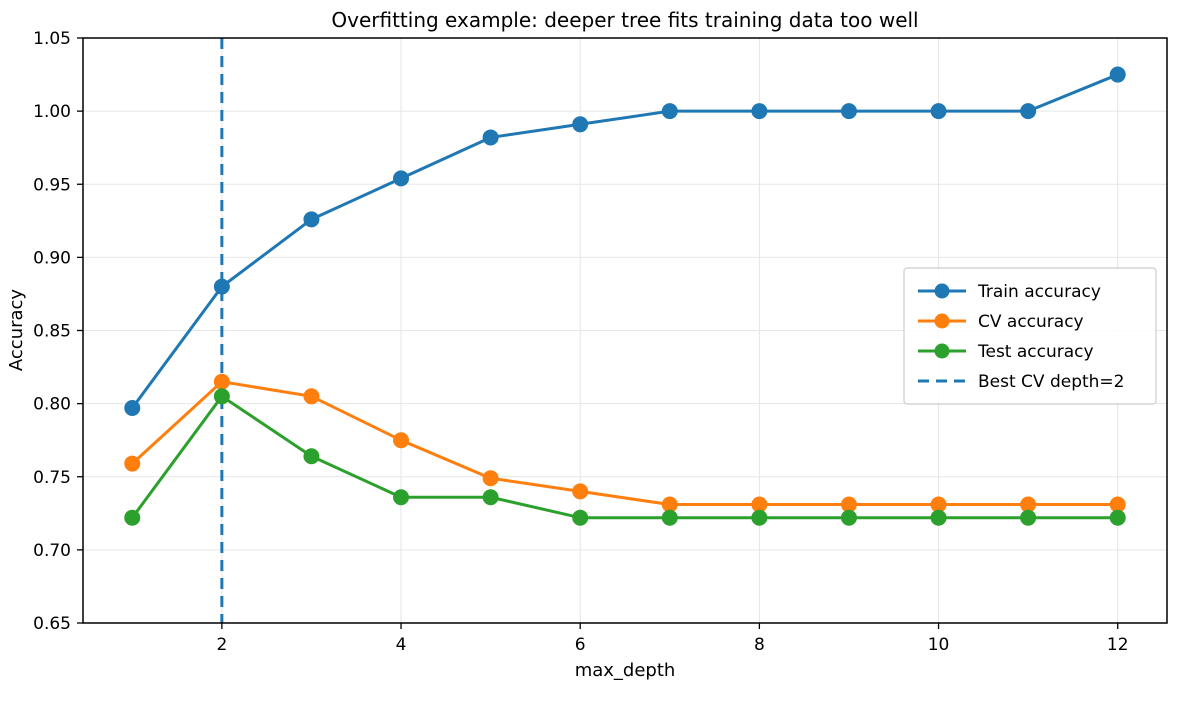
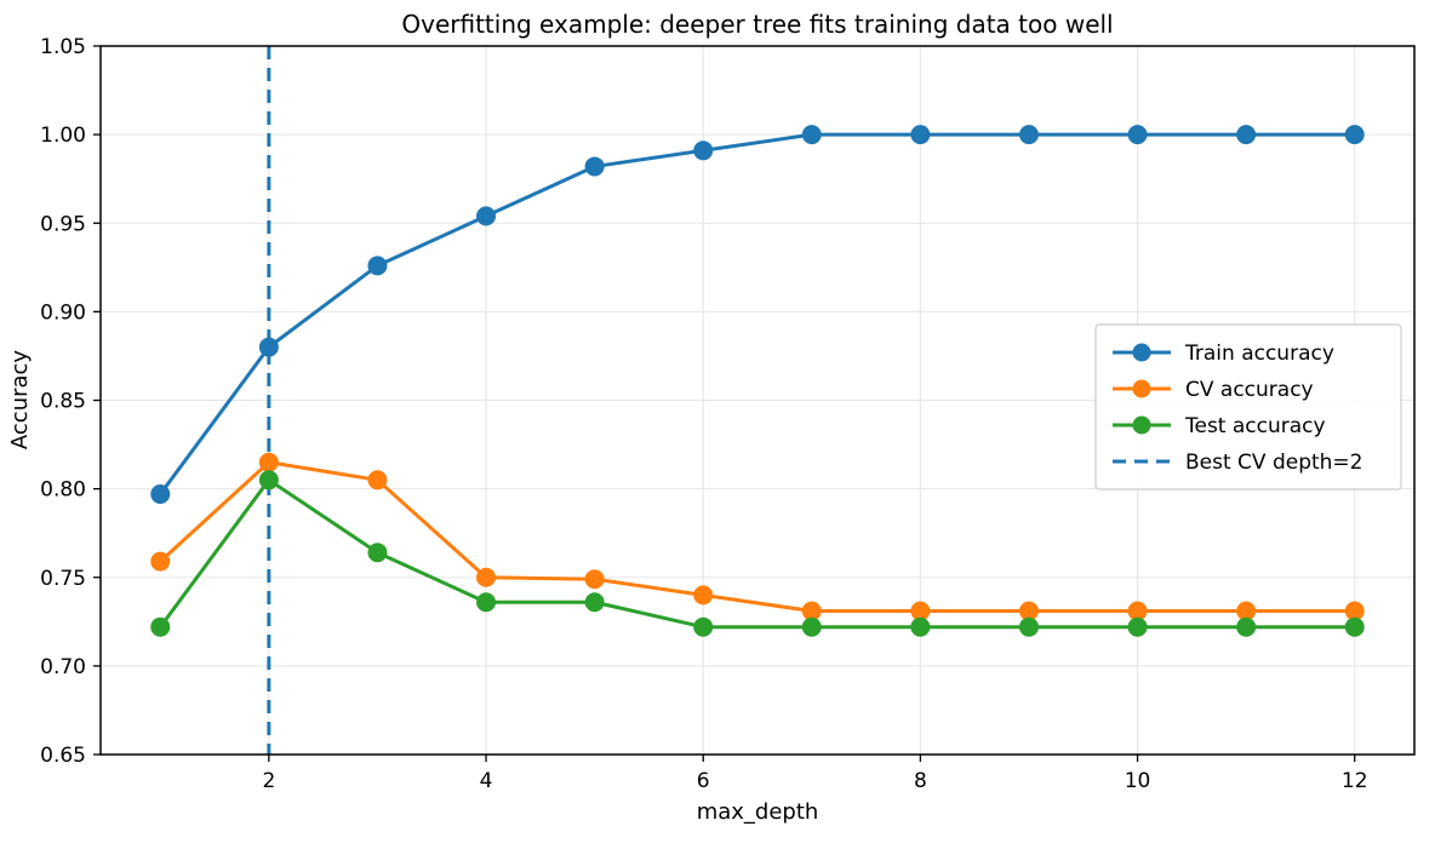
CV accuracy/4: 0.775 -> 0.750
Train accuracy/12: 1.025 -> 1.000
